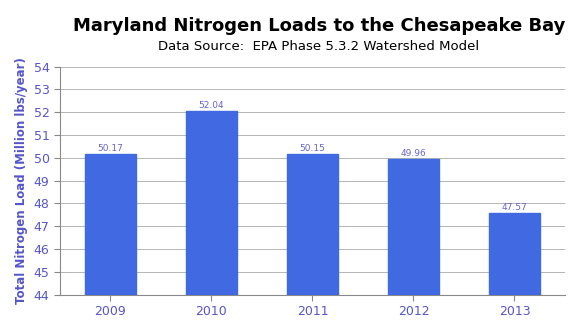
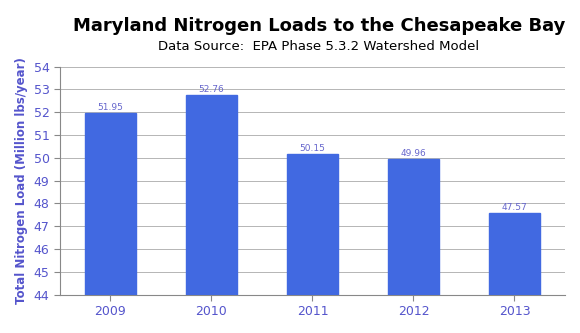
2009: 50.17 -> 51.95
2010: 52.04 -> 52.76
